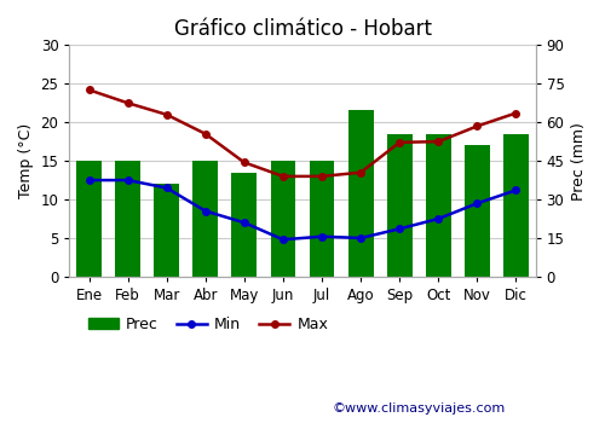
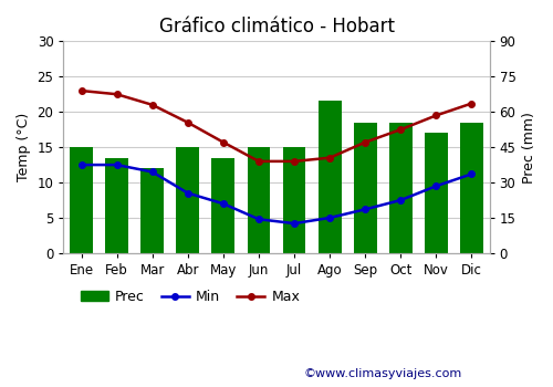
Max/Ene: 24.2 -> 23.0
Prec/Feb: 45.0 -> 40.5
Max/May: 14.8 -> 15.7
Min/Jul: 5.2 -> 4.2
Max/Sep: 17.4 -> 15.7
